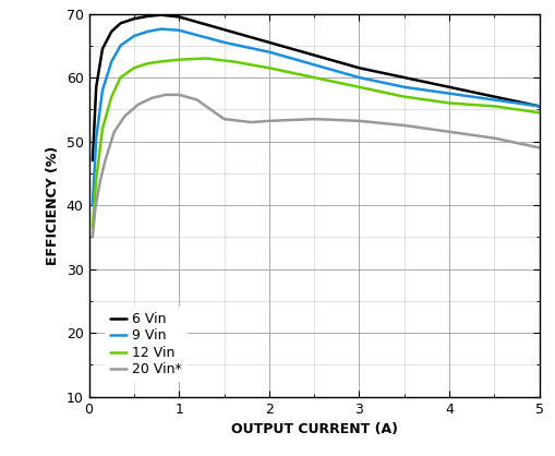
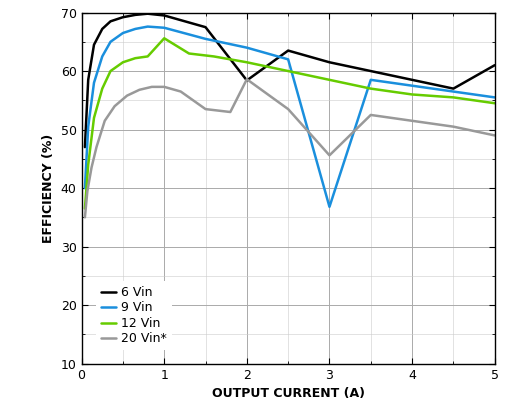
12 Vin/1: 62.8 -> 65.6
6 Vin/2: 65.5 -> 58.4
20 Vin*/2: 53.2 -> 58.6
9 Vin/3: 60.0 -> 36.8
20 Vin*/3: 53.2 -> 45.6
6 Vin/5: 55.5 -> 61.0
